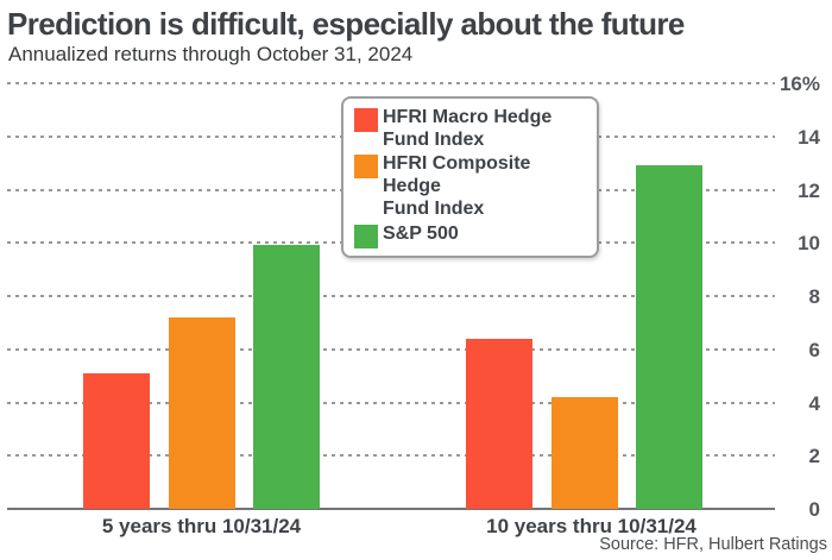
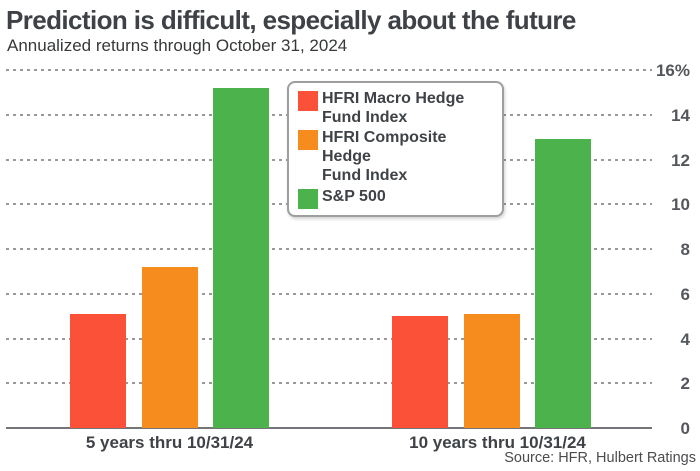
S&P 500/5 years thru 10/31/24: 9.9% -> 15.2%
HFRI Macro Hedge Fund Index/10 years thru 10/31/24: 6.4% -> 5.0%
HFRI Composite Hedge Fund Index/10 years thru 10/31/24: 4.2% -> 5.1%
